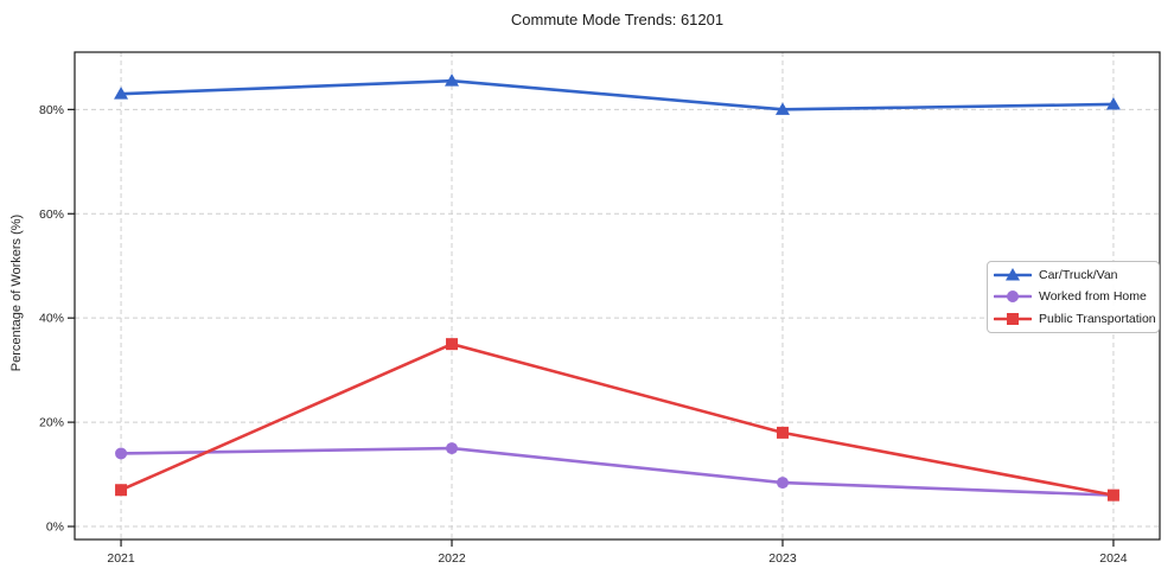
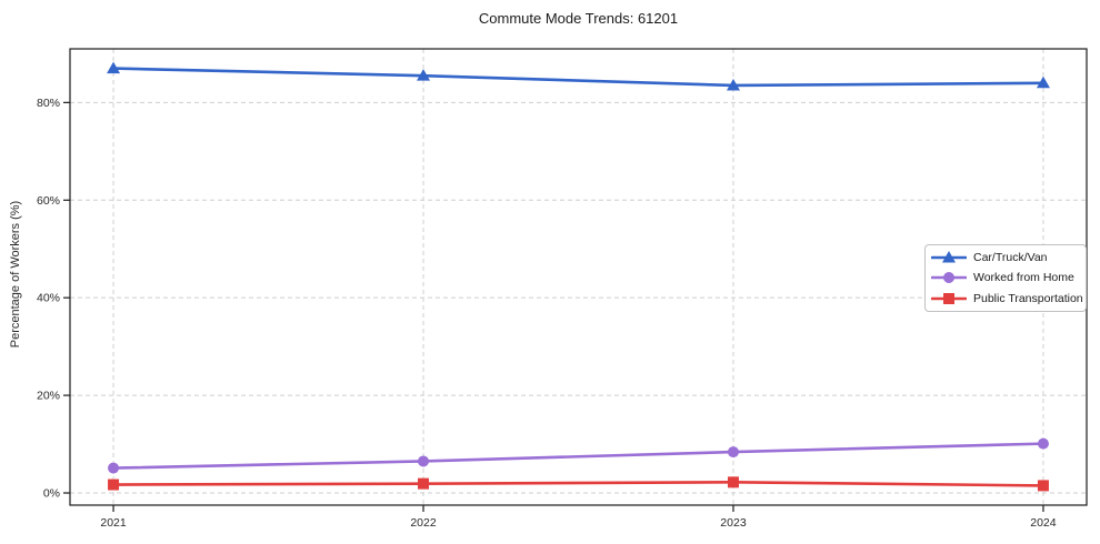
Car/Truck/Van/2021: 83% -> 87%
Worked from Home/2021: 14% -> 5%
Public Transportation/2021: 7% -> 2%
Worked from Home/2022: 15% -> 6%
Public Transportation/2022: 35% -> 2%
Car/Truck/Van/2023: 80% -> 84%
Public Transportation/2023: 18% -> 2%
Car/Truck/Van/2024: 81% -> 84%
Worked from Home/2024: 6% -> 10%
Public Transportation/2024: 6% -> 2%
